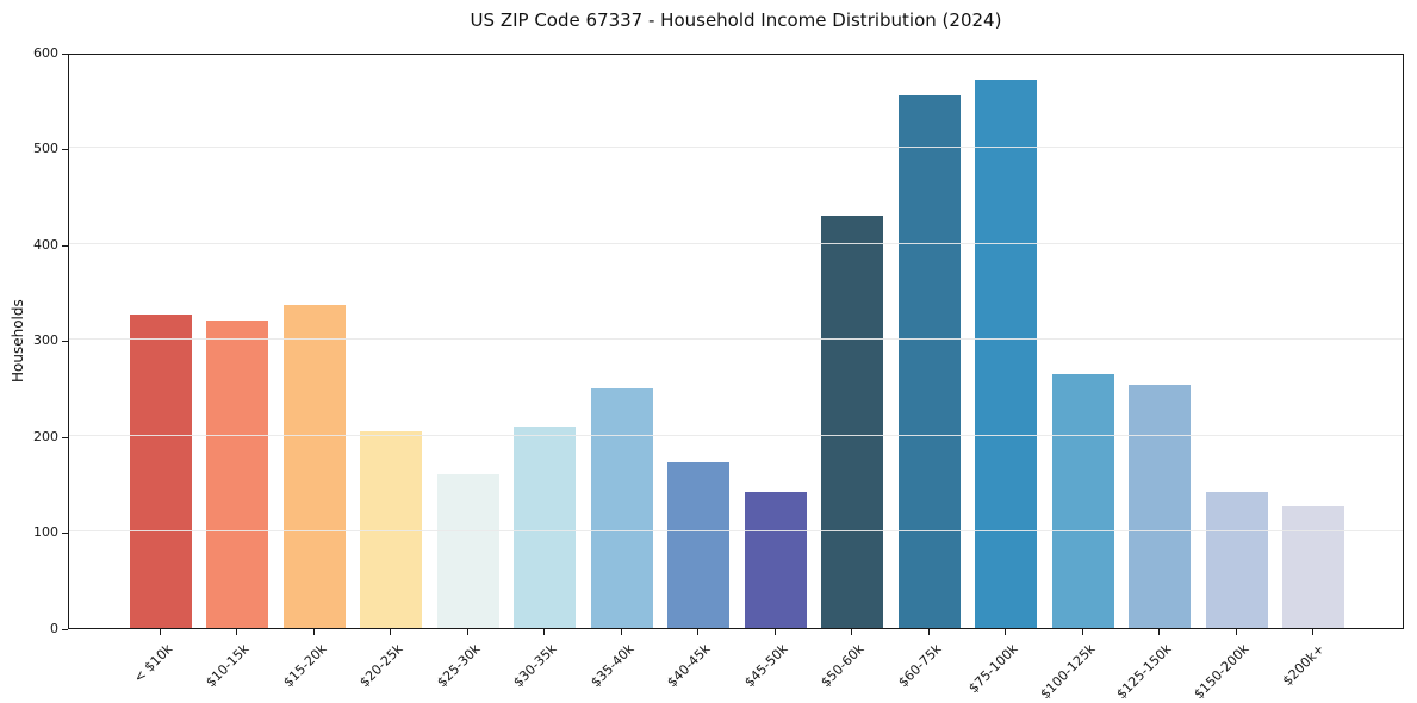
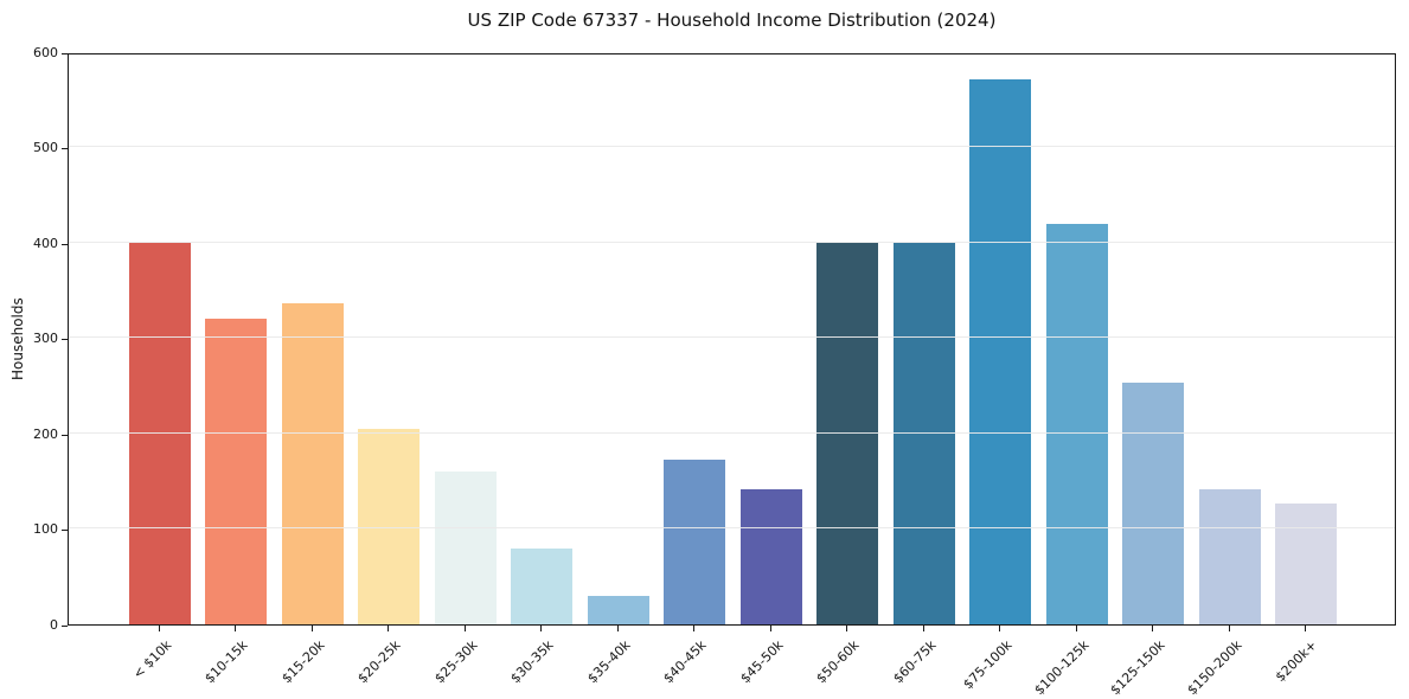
< $10k: 330 -> 400
$30-35k: 210 -> 80
$35-40k: 250 -> 30
$50-60k: 430 -> 400
$60-75k: 560 -> 400
$100-125k: 260 -> 420
